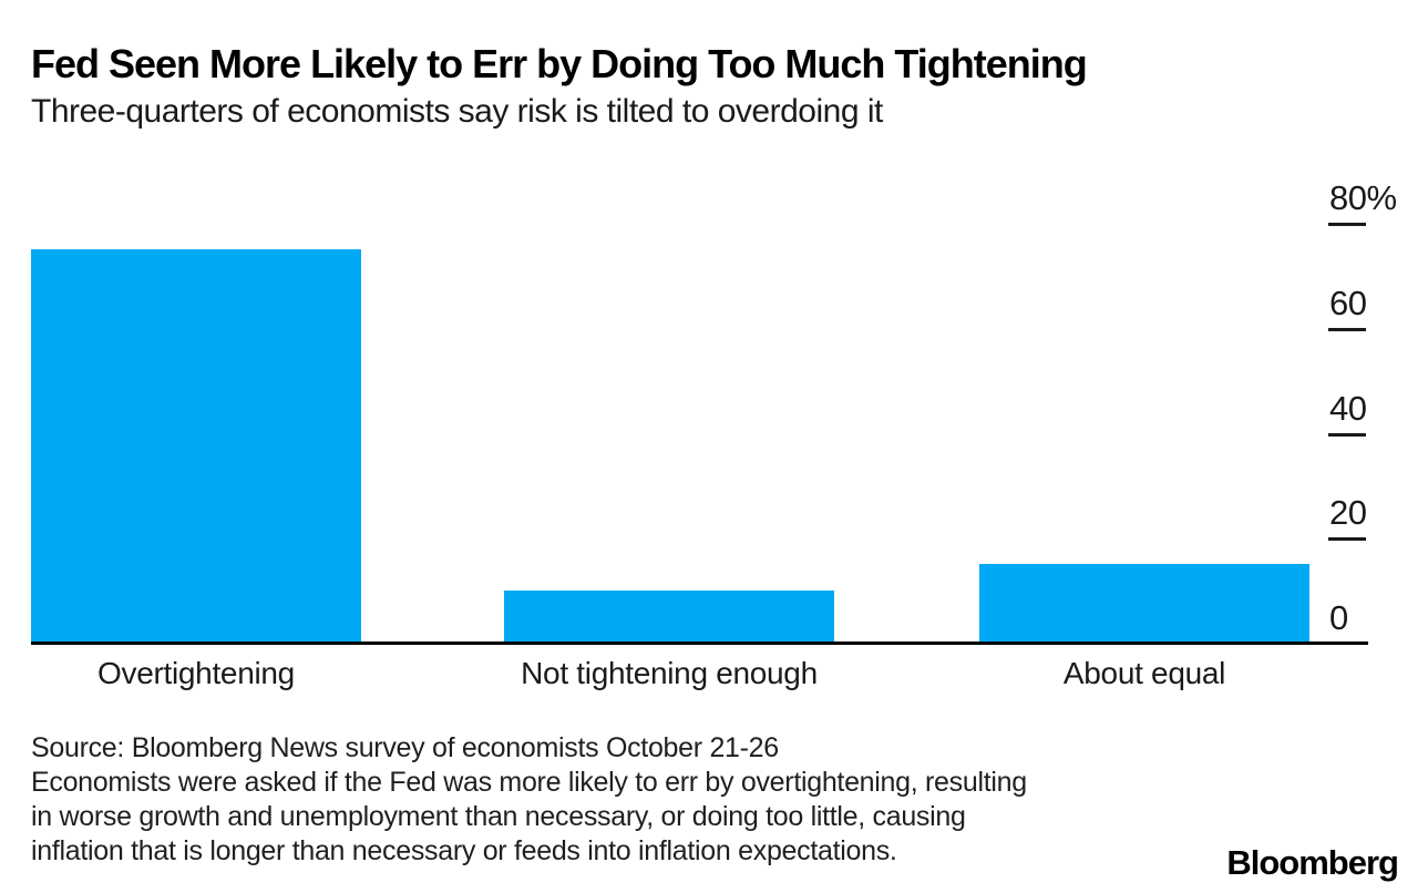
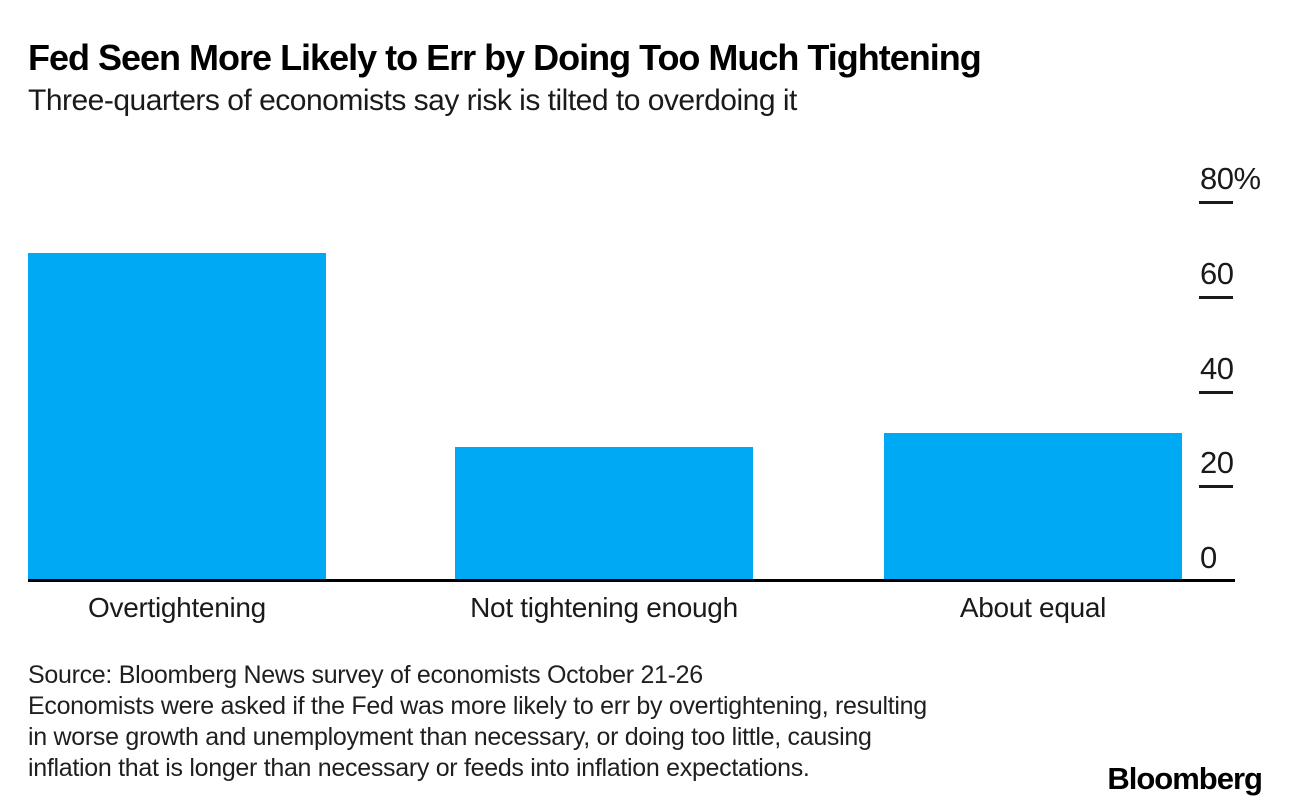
Overtightening: 75% -> 69%
Not tightening enough: 10% -> 28%
About equal: 15% -> 31%
